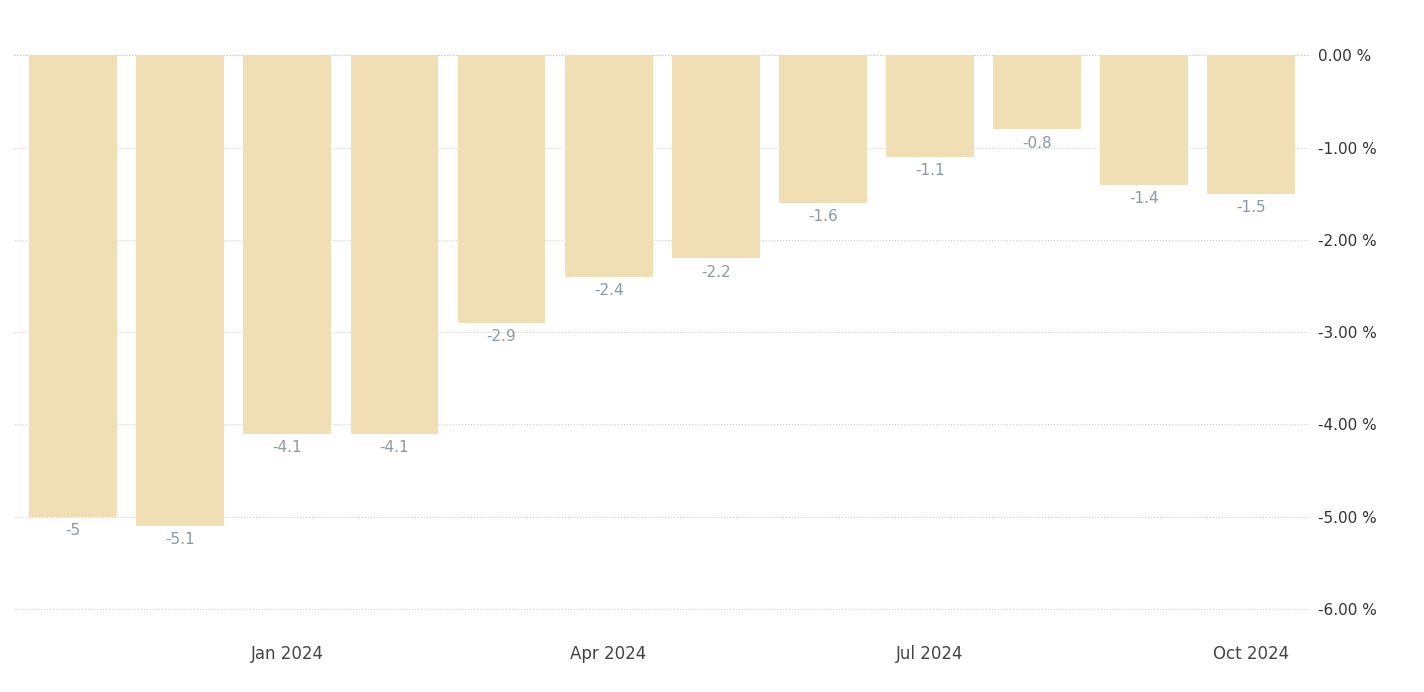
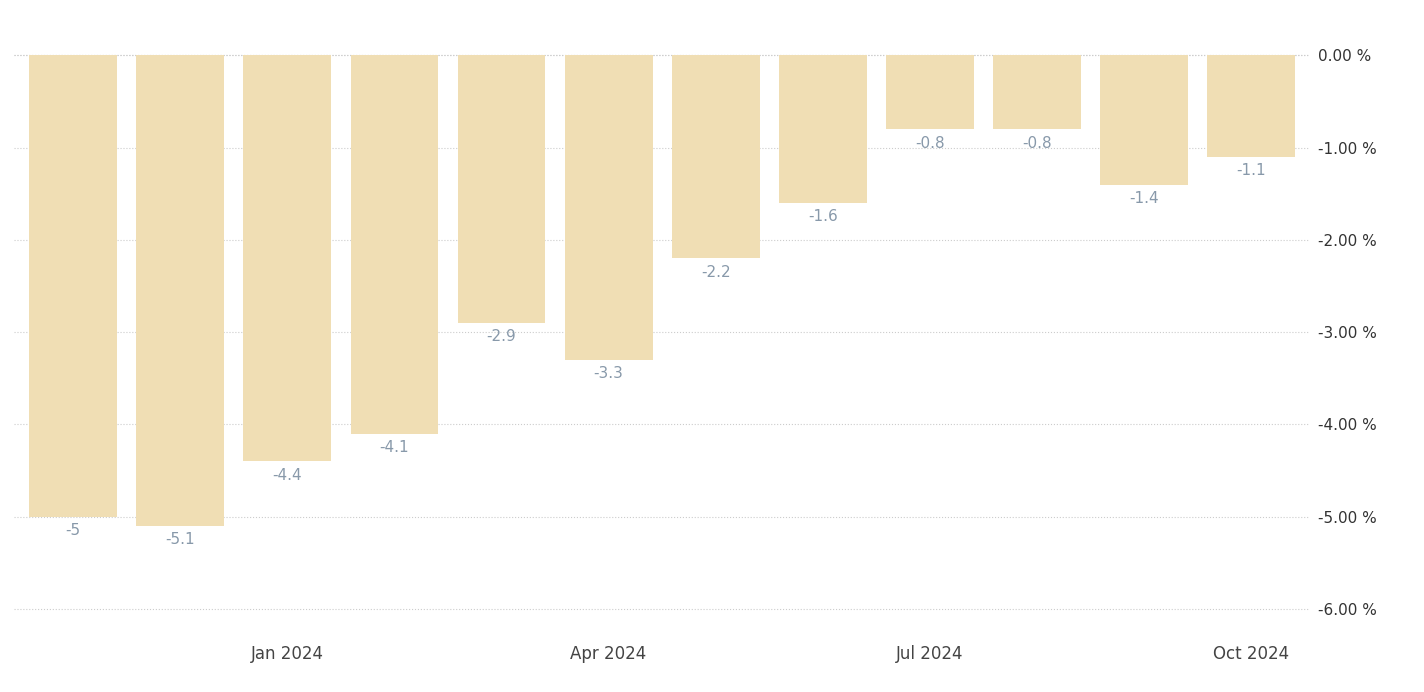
Jan 2024: -4.1 -> -4.4
Apr 2024: -2.4 -> -3.3
Jul 2024: -1.1 -> -0.8
Oct 2024: -1.5 -> -1.1
